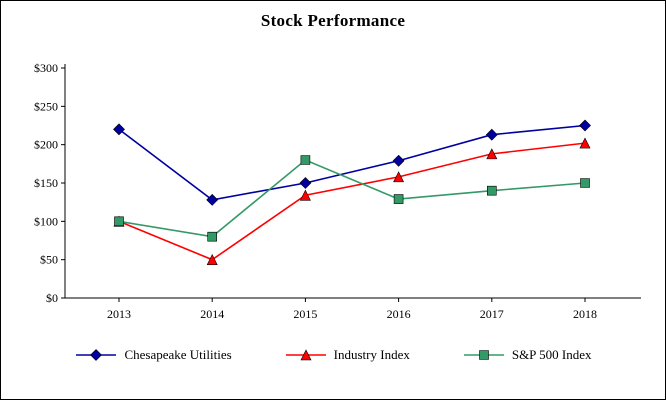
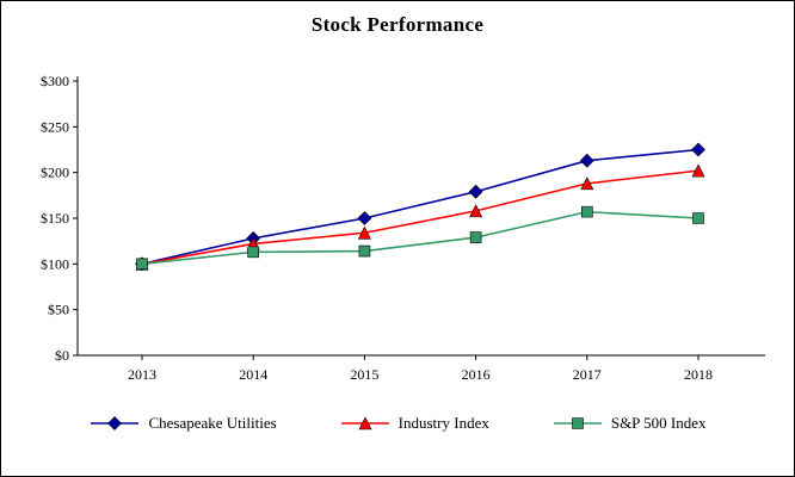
Chesapeake Utilities/2013: $220 -> $100
Industry Index/2014: $50 -> $120
S&P 500 Index/2014: $80 -> $110
S&P 500 Index/2015: $180 -> $110
S&P 500 Index/2017: $140 -> $160
